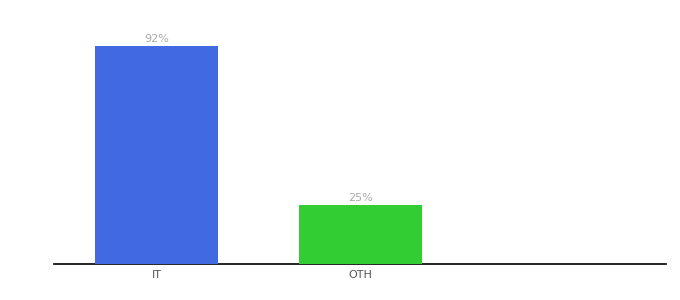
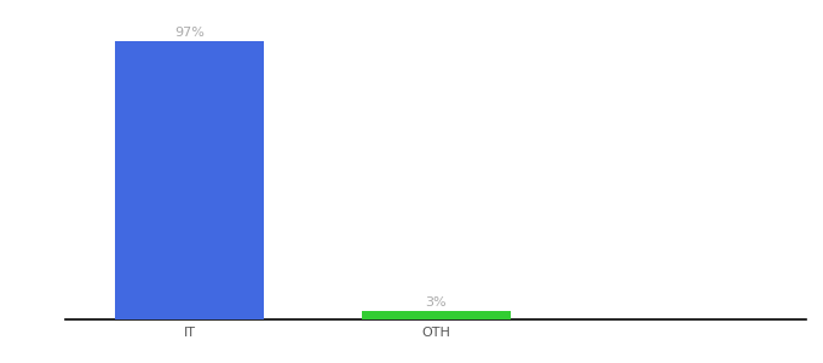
IT: 92% -> 97%
OTH: 25% -> 3%
